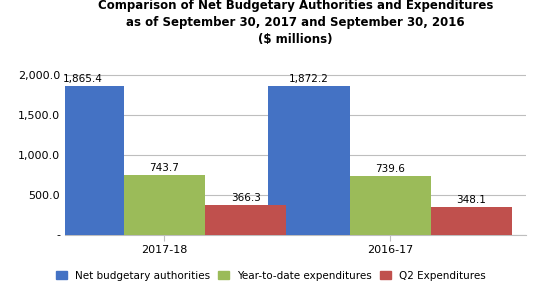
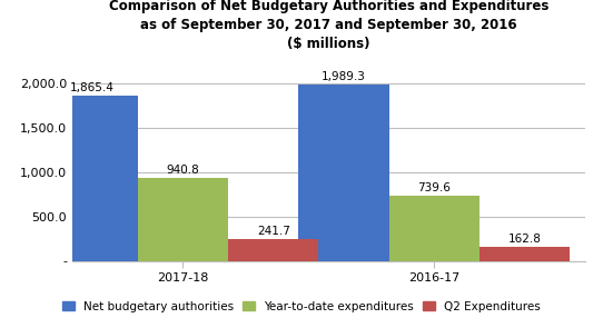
Year-to-date expenditures/2017-18: 743.7 -> 940.8
Q2 Expenditures/2017-18: 366.3 -> 241.7
Net budgetary authorities/2016-17: 1,872.2 -> 1,989.3
Q2 Expenditures/2016-17: 348.1 -> 162.8
